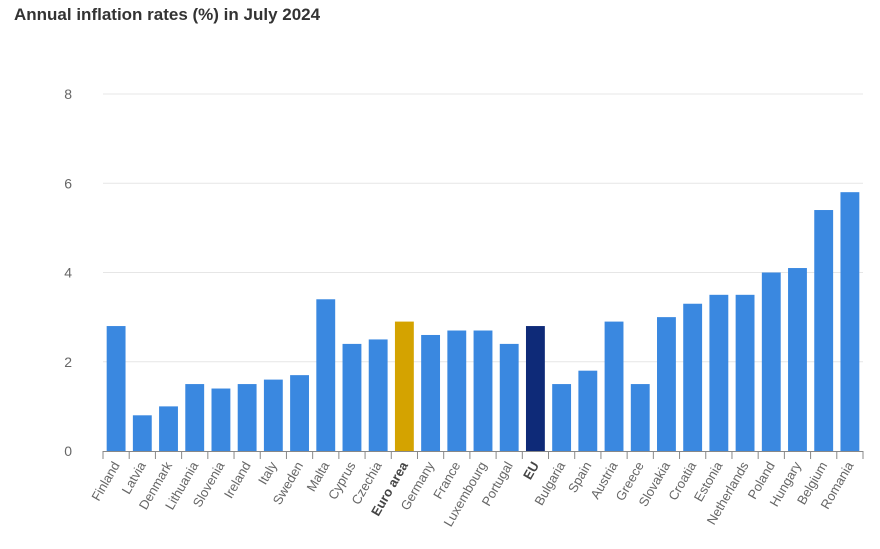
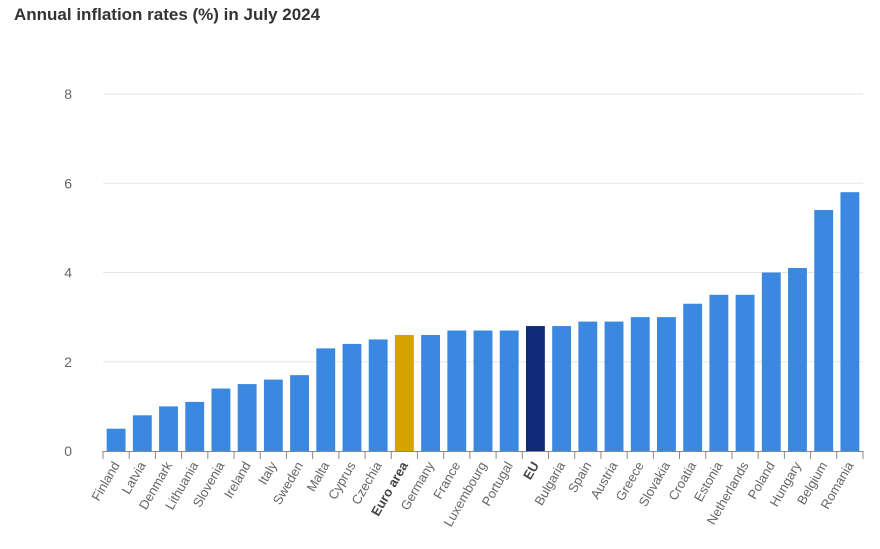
Finland: 2.8 -> 0.5
Lithuania: 1.5 -> 1.1
Malta: 3.4 -> 2.3
Euro area: 2.9 -> 2.6
Portugal: 2.4 -> 2.7
Bulgaria: 1.5 -> 2.8
Spain: 1.8 -> 2.9
Greece: 1.5 -> 3.0
